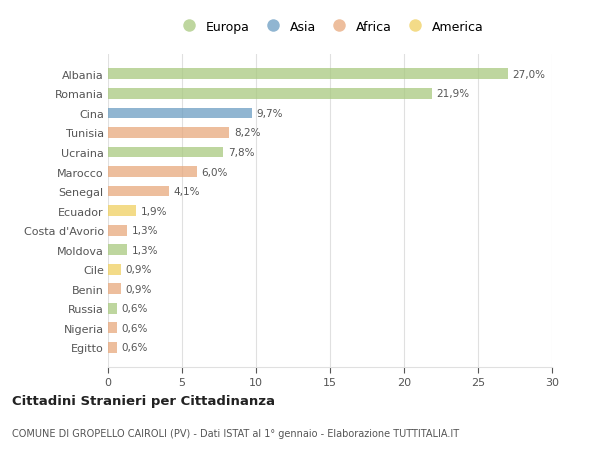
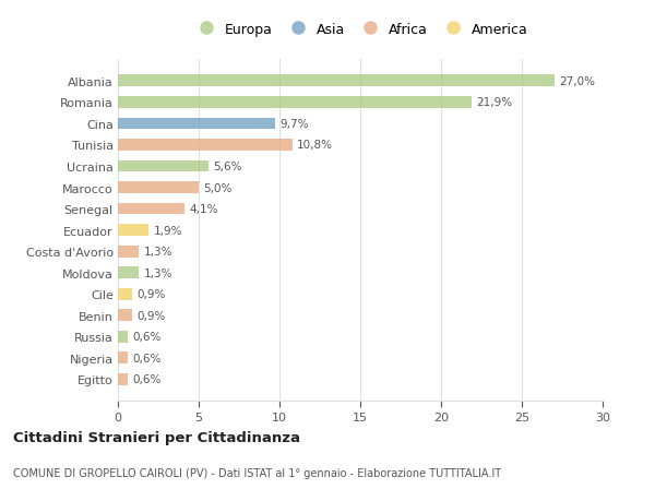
Tunisia: 8,2% -> 10,8%
Ucraina: 7,8% -> 5,6%
Marocco: 6,0% -> 5,0%
